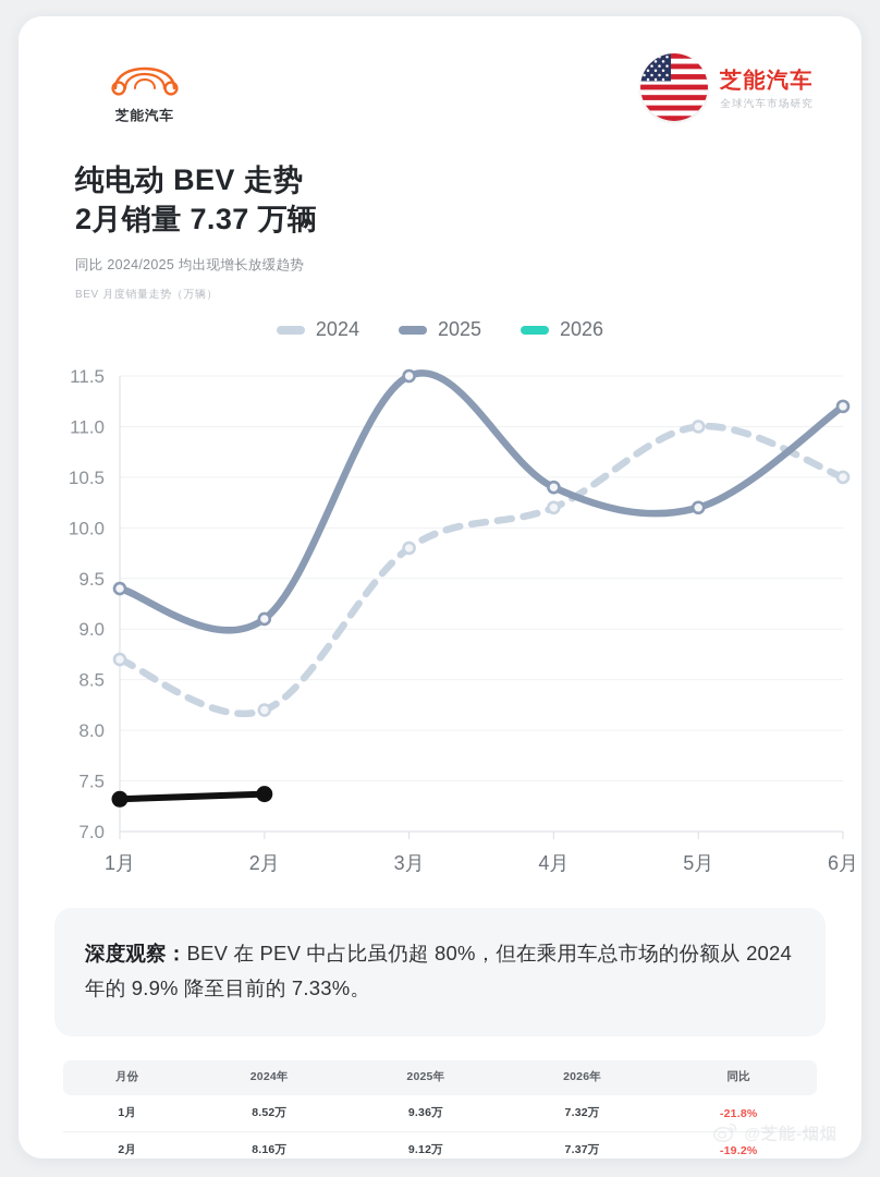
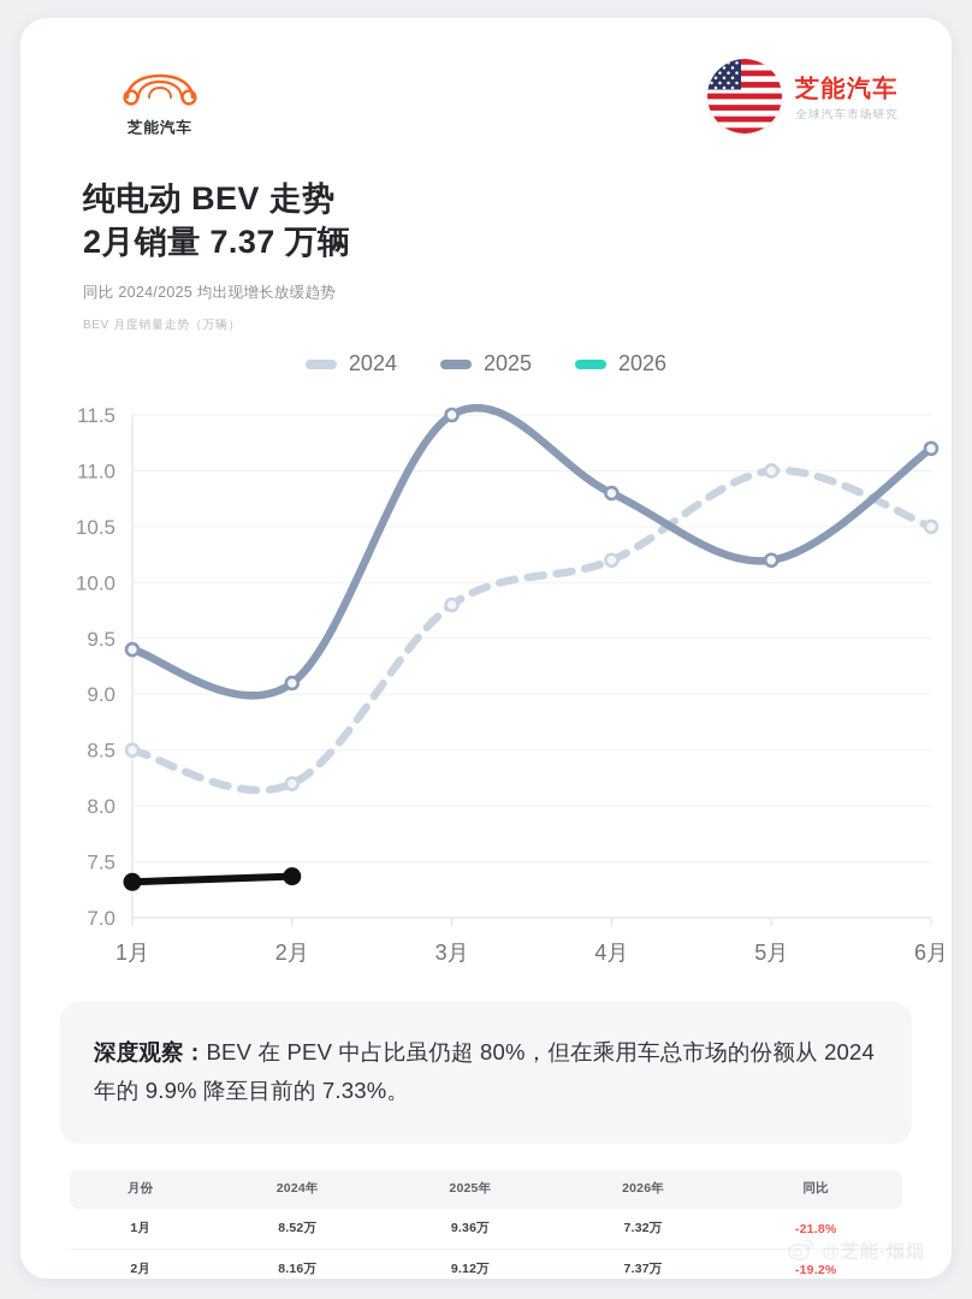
2024/1月: 8.7 -> 8.5
2025/4月: 10.4 -> 10.8
